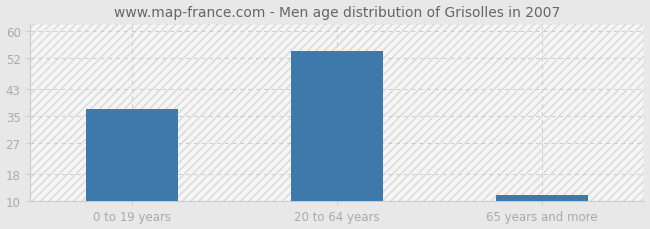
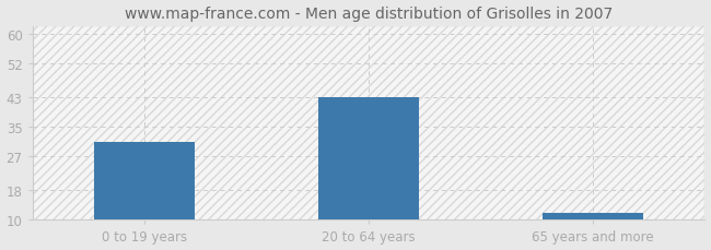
0 to 19 years: 37 -> 31
20 to 64 years: 54 -> 43
